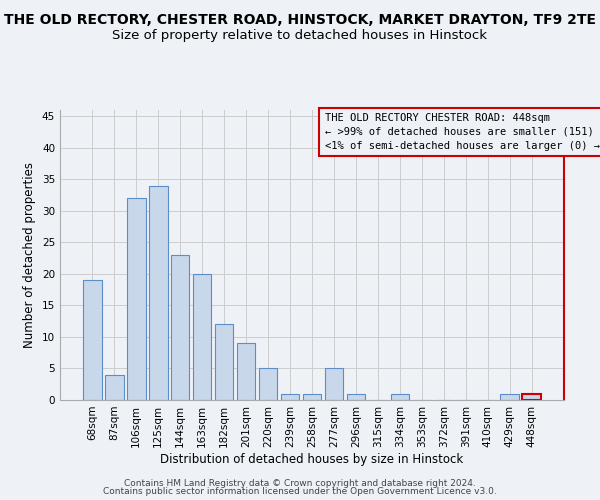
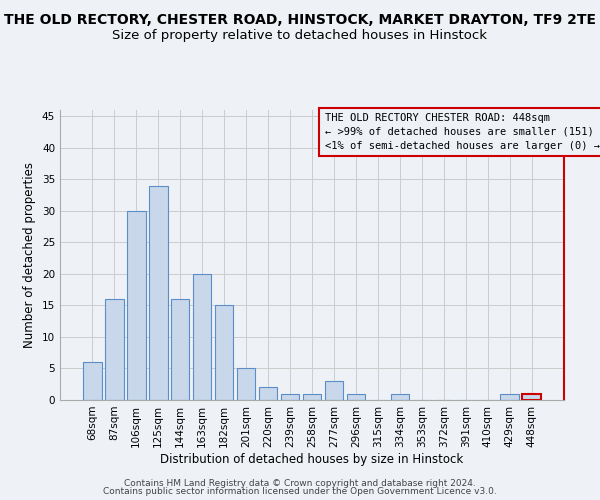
68sqm: 19 -> 6
87sqm: 4 -> 16
106sqm: 32 -> 30
144sqm: 23 -> 16
182sqm: 12 -> 15
201sqm: 9 -> 5
220sqm: 5 -> 2
277sqm: 5 -> 3
